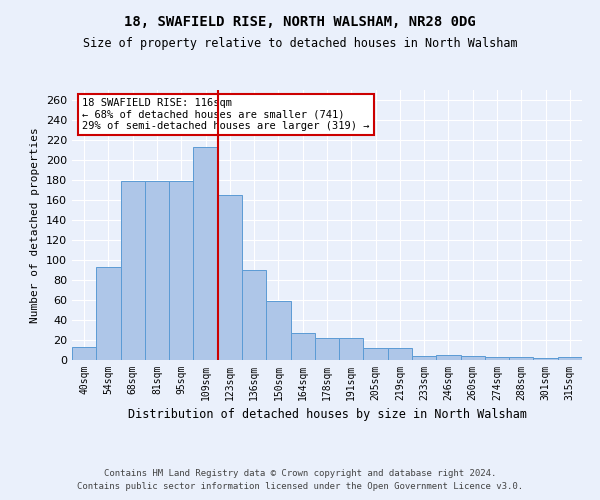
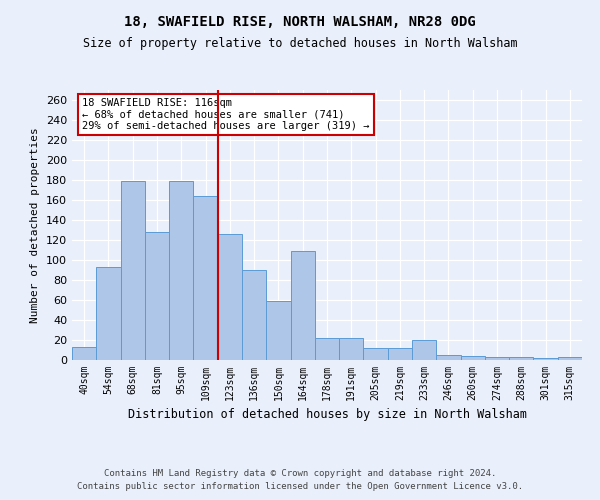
81sqm: 179 -> 128
109sqm: 213 -> 164
123sqm: 165 -> 126
164sqm: 27 -> 109
233sqm: 4 -> 20
